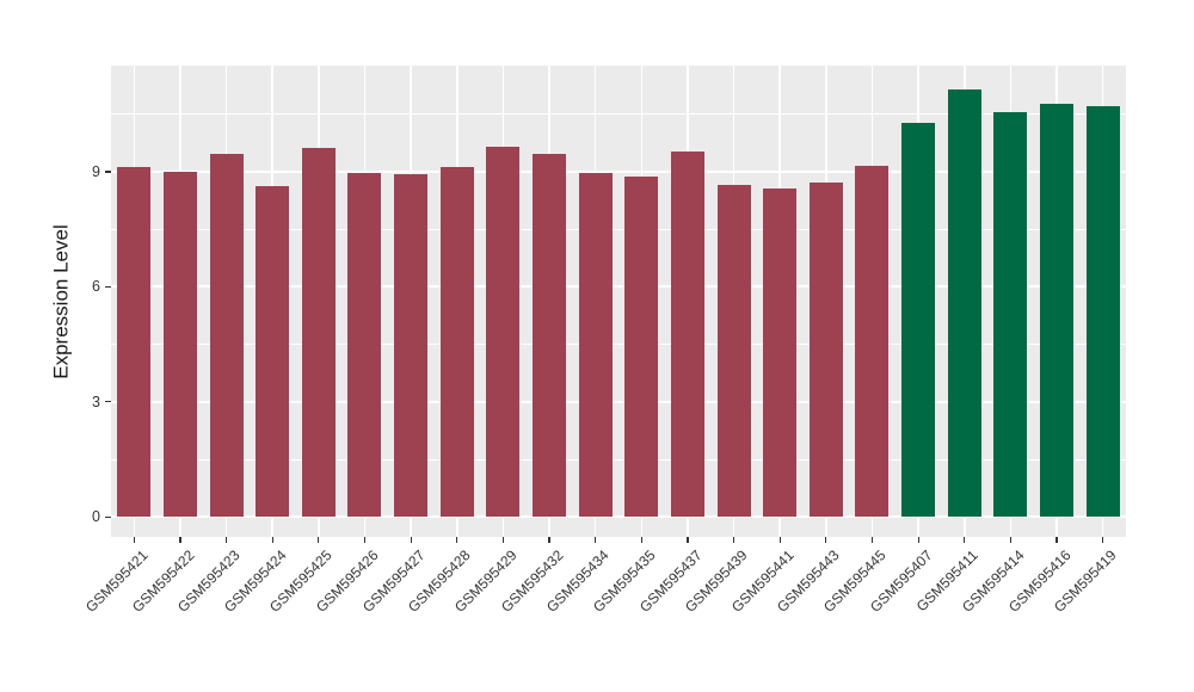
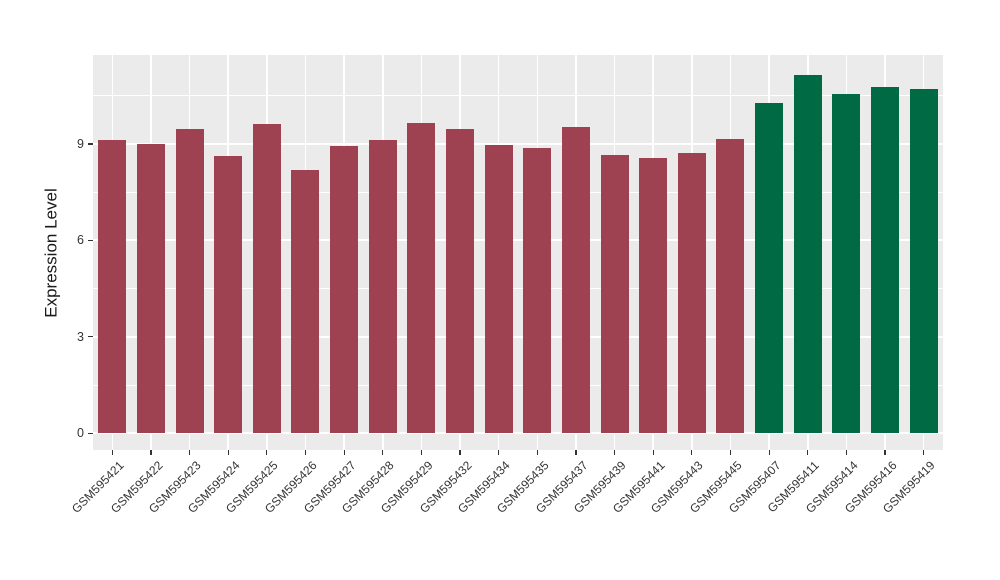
GSM595426: 9.0 -> 8.2
